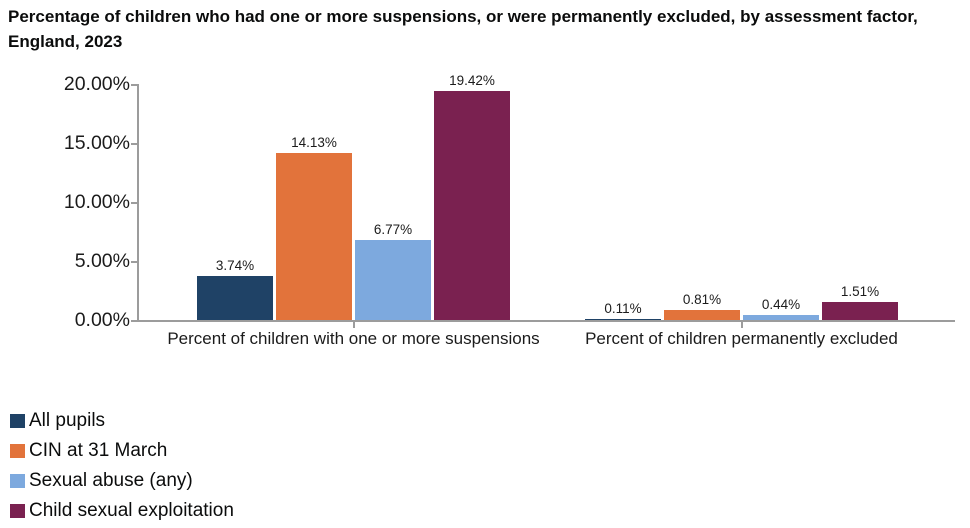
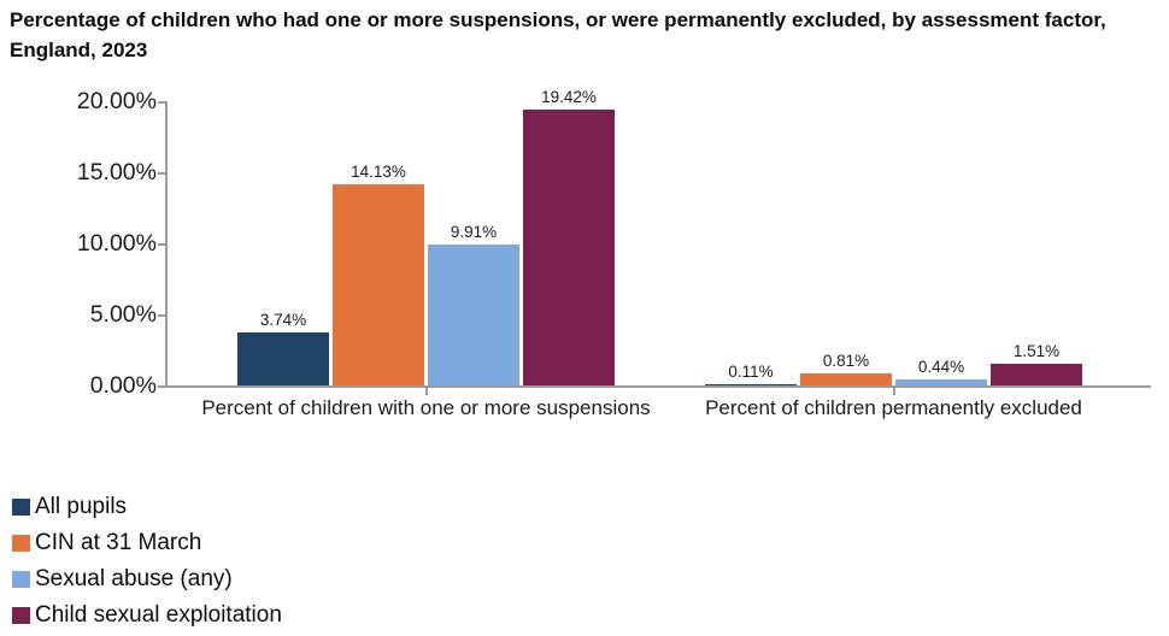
Sexual abuse (any)/Percent of children with one or more suspensions: 6.77% -> 9.91%
